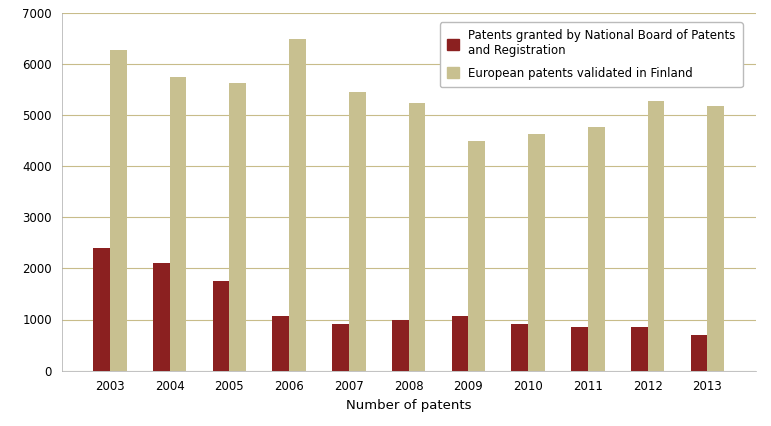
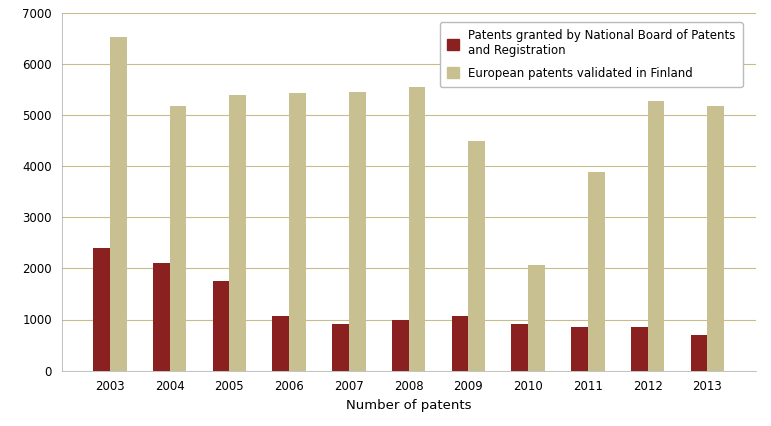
European patents validated in Finland/2003: 6280 -> 6520
European patents validated in Finland/2004: 5750 -> 5180
European patents validated in Finland/2005: 5630 -> 5400
European patents validated in Finland/2006: 6480 -> 5440
European patents validated in Finland/2008: 5230 -> 5540
European patents validated in Finland/2010: 4630 -> 2060
European patents validated in Finland/2011: 4760 -> 3880
